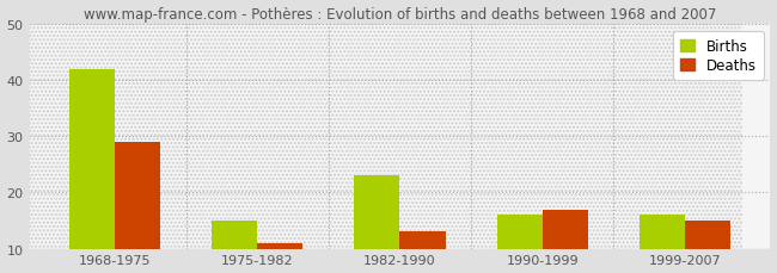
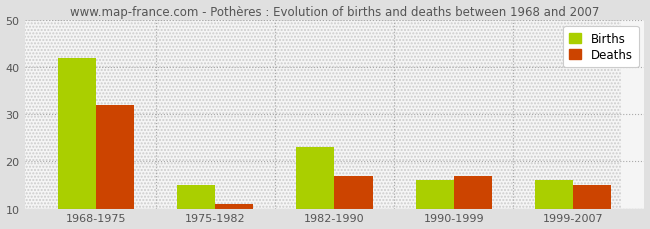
Deaths/1968-1975: 29 -> 32
Deaths/1982-1990: 13 -> 17
